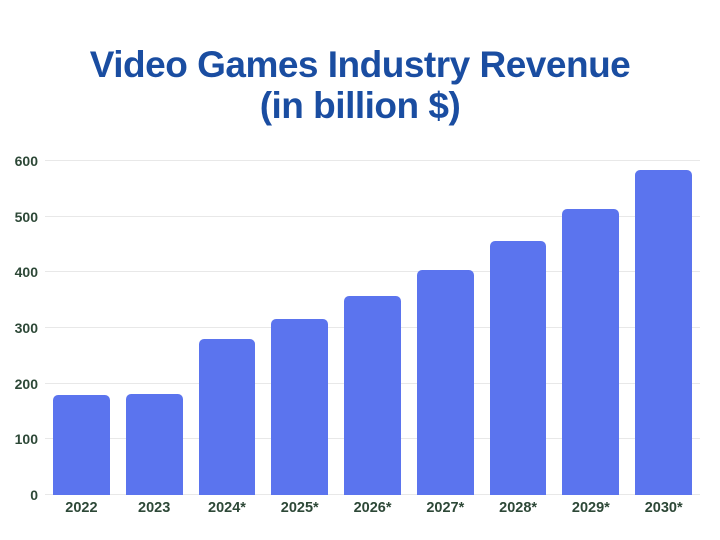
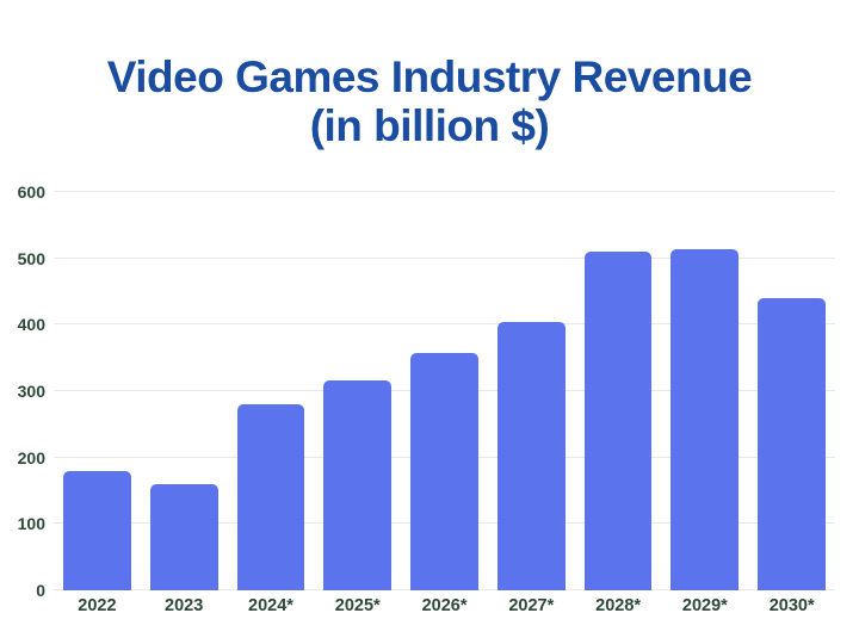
2023: 180 -> 160
2028*: 460 -> 510
2030*: 580 -> 440
